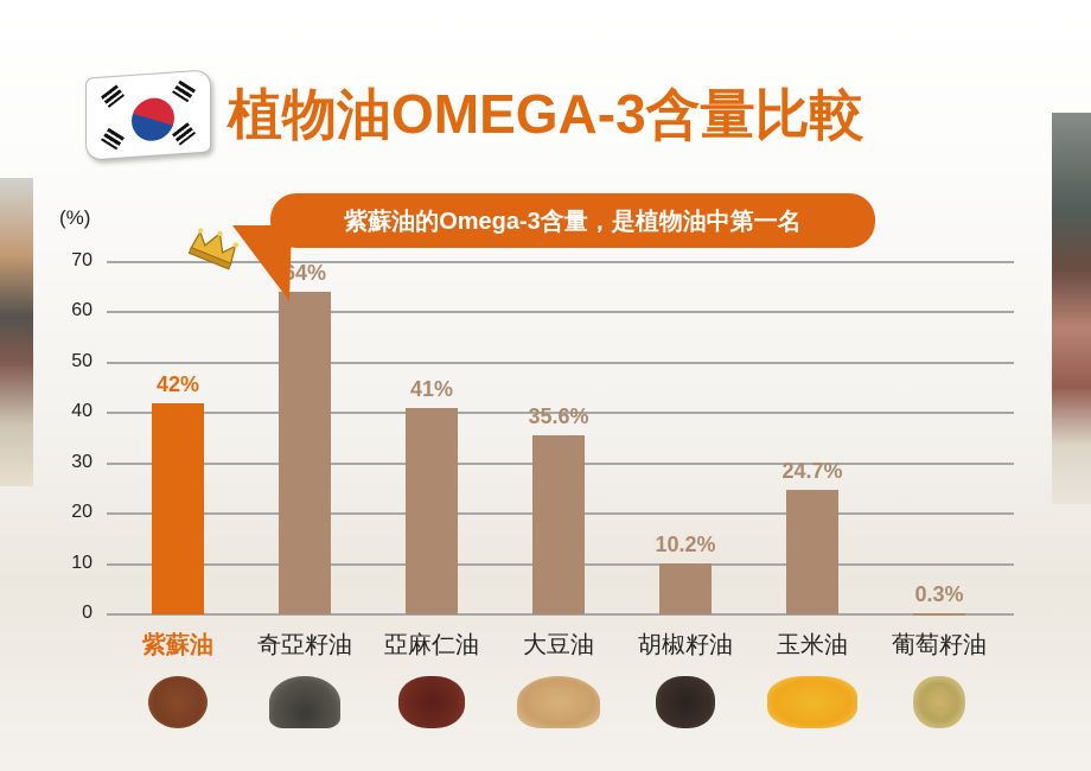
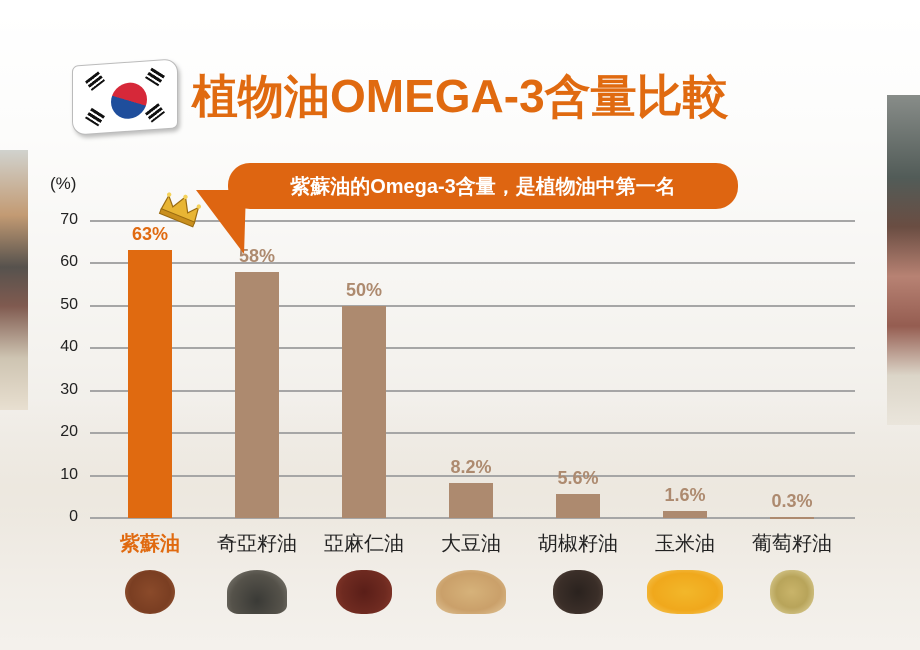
紫蘇油: 42% -> 63%
奇亞籽油: 64% -> 58%
亞麻仁油: 41% -> 50%
大豆油: 35.6% -> 8.2%
胡椒籽油: 10.2% -> 5.6%
玉米油: 24.7% -> 1.6%
